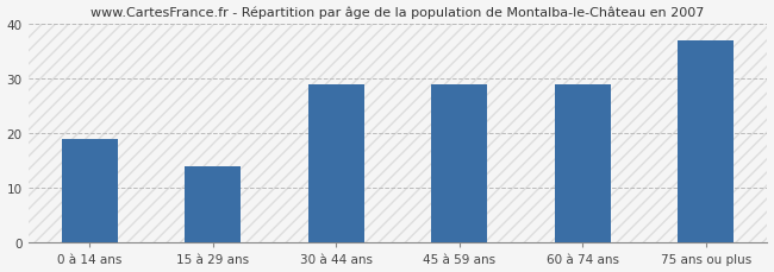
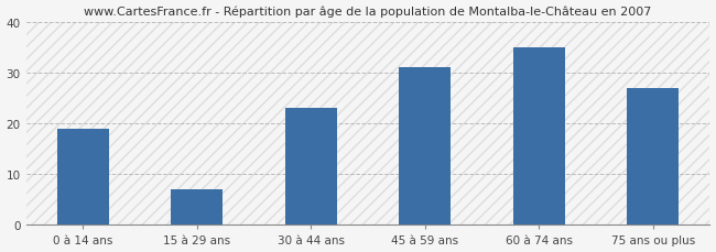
15 à 29 ans: 14 -> 7
30 à 44 ans: 29 -> 23
45 à 59 ans: 29 -> 31
60 à 74 ans: 29 -> 35
75 ans ou plus: 37 -> 27
